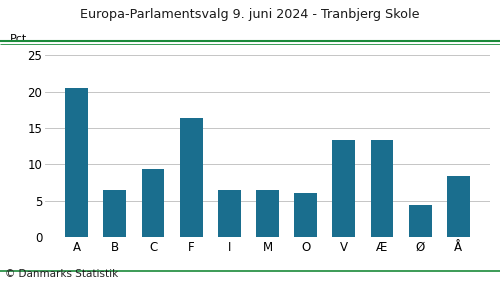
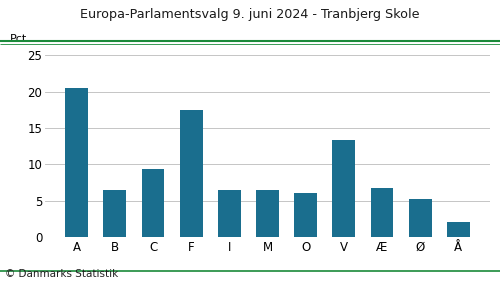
F: 16.4 -> 17.5
Æ: 13.4 -> 6.7
Ø: 4.4 -> 5.2
Å: 8.4 -> 2.1
